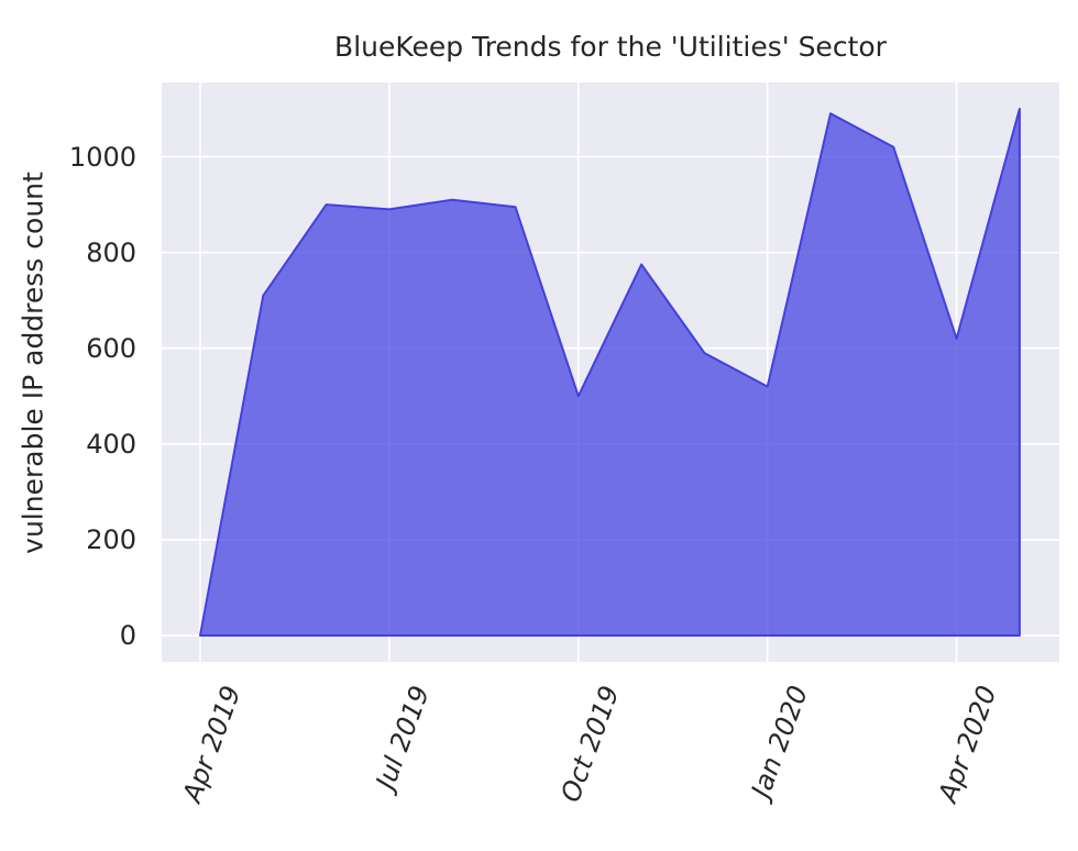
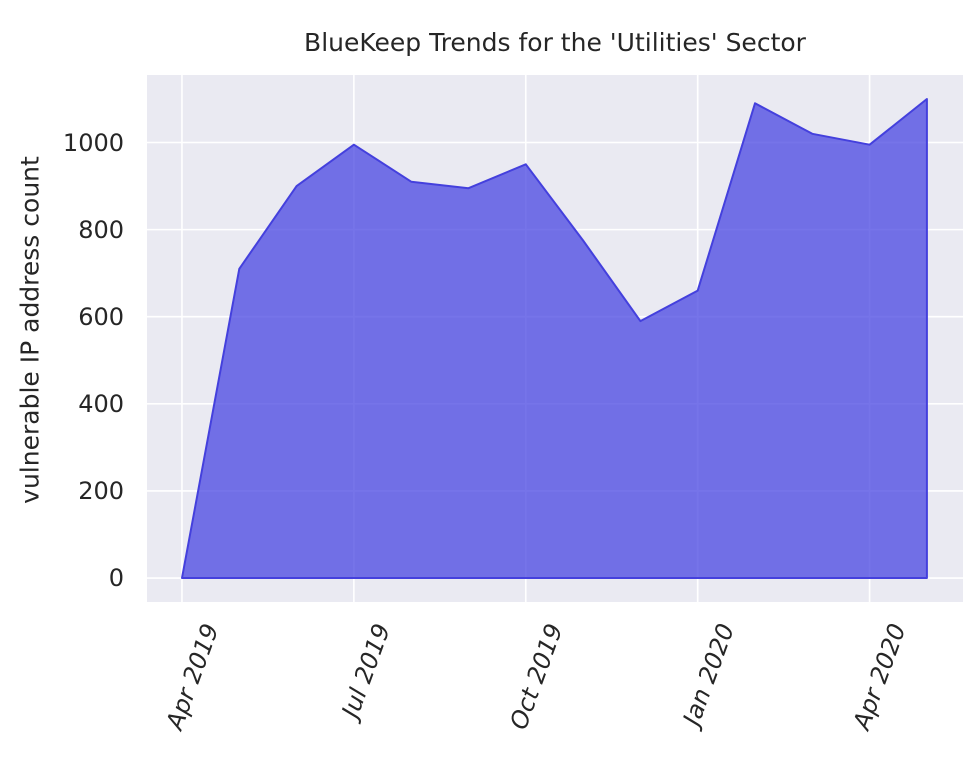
Jul 2019: 890 -> 1000
Oct 2019: 500 -> 950
Jan 2020: 520 -> 660
Apr 2020: 620 -> 1000
